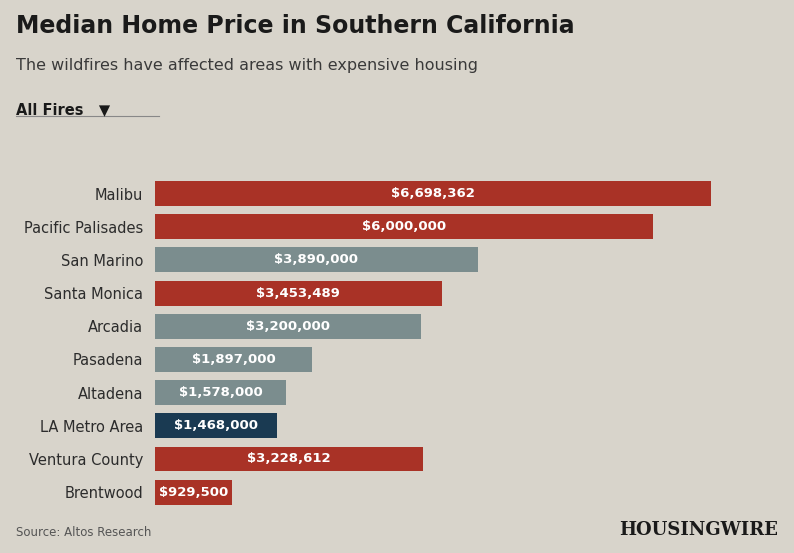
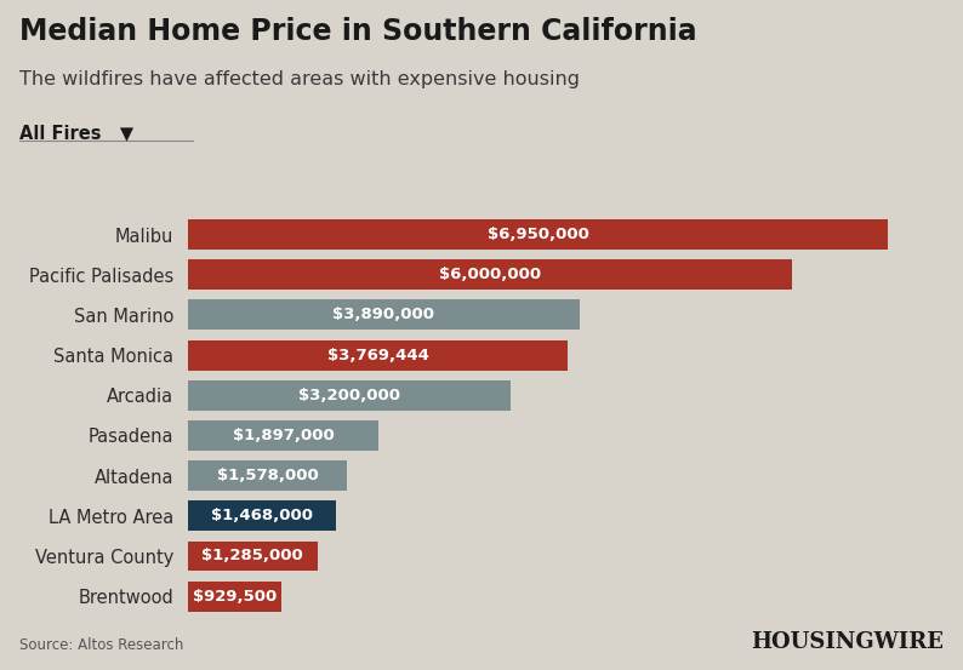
Malibu: $6,698,362 -> $6,950,000
Santa Monica: $3,453,489 -> $3,769,444
Ventura County: $3,228,612 -> $1,285,000
